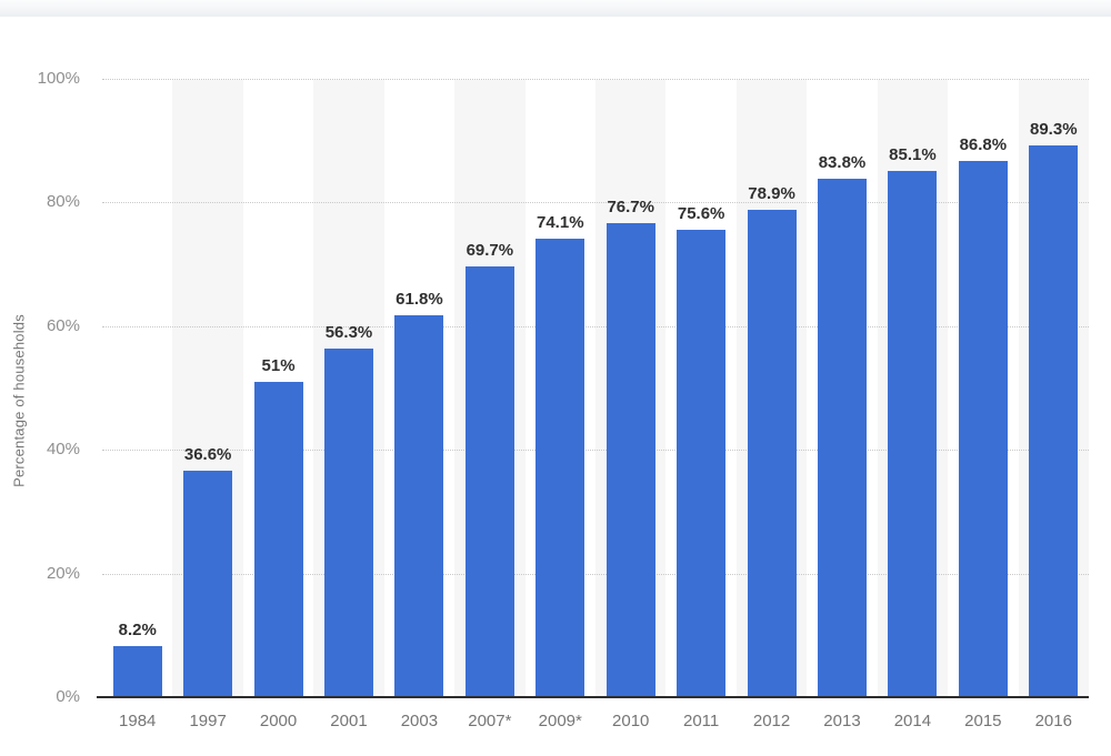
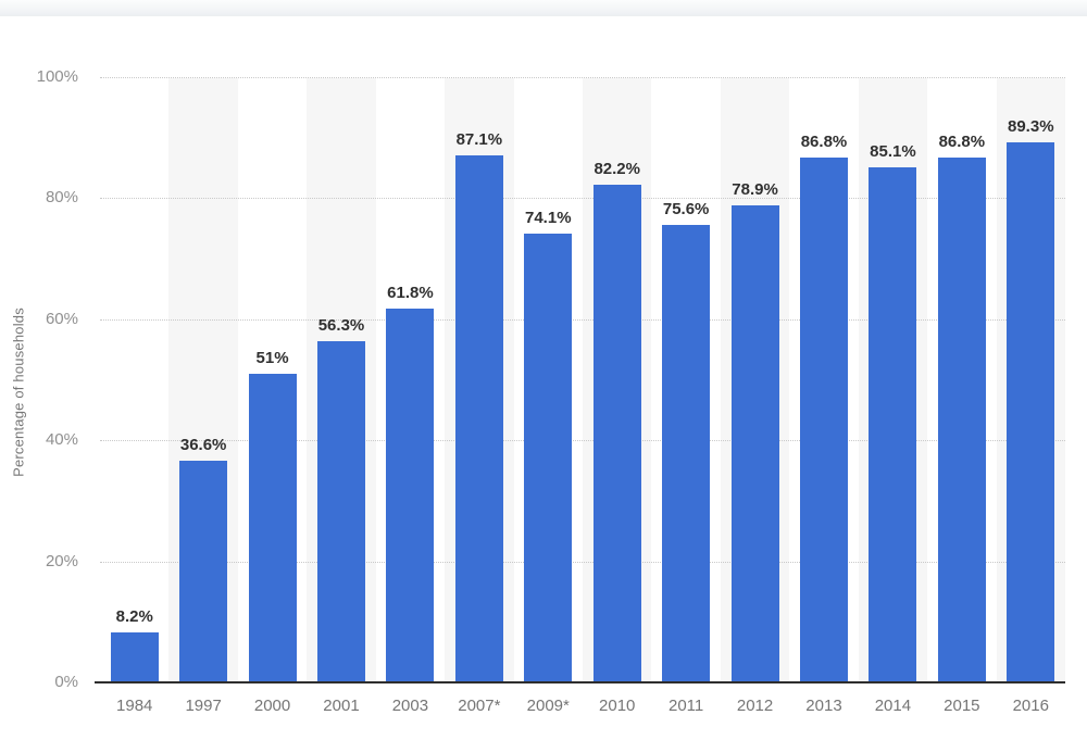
2007*: 69.7% -> 87.1%
2010: 76.7% -> 82.2%
2013: 83.8% -> 86.8%
